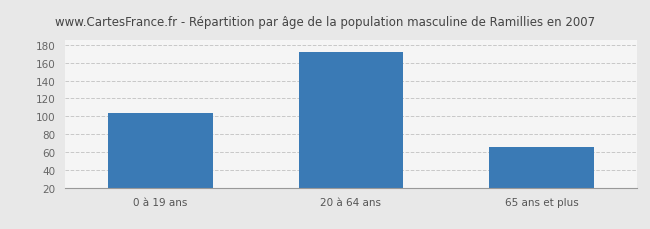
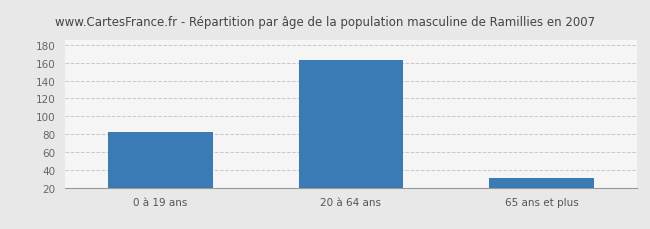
0 à 19 ans: 104 -> 82
20 à 64 ans: 172 -> 163
65 ans et plus: 66 -> 31
